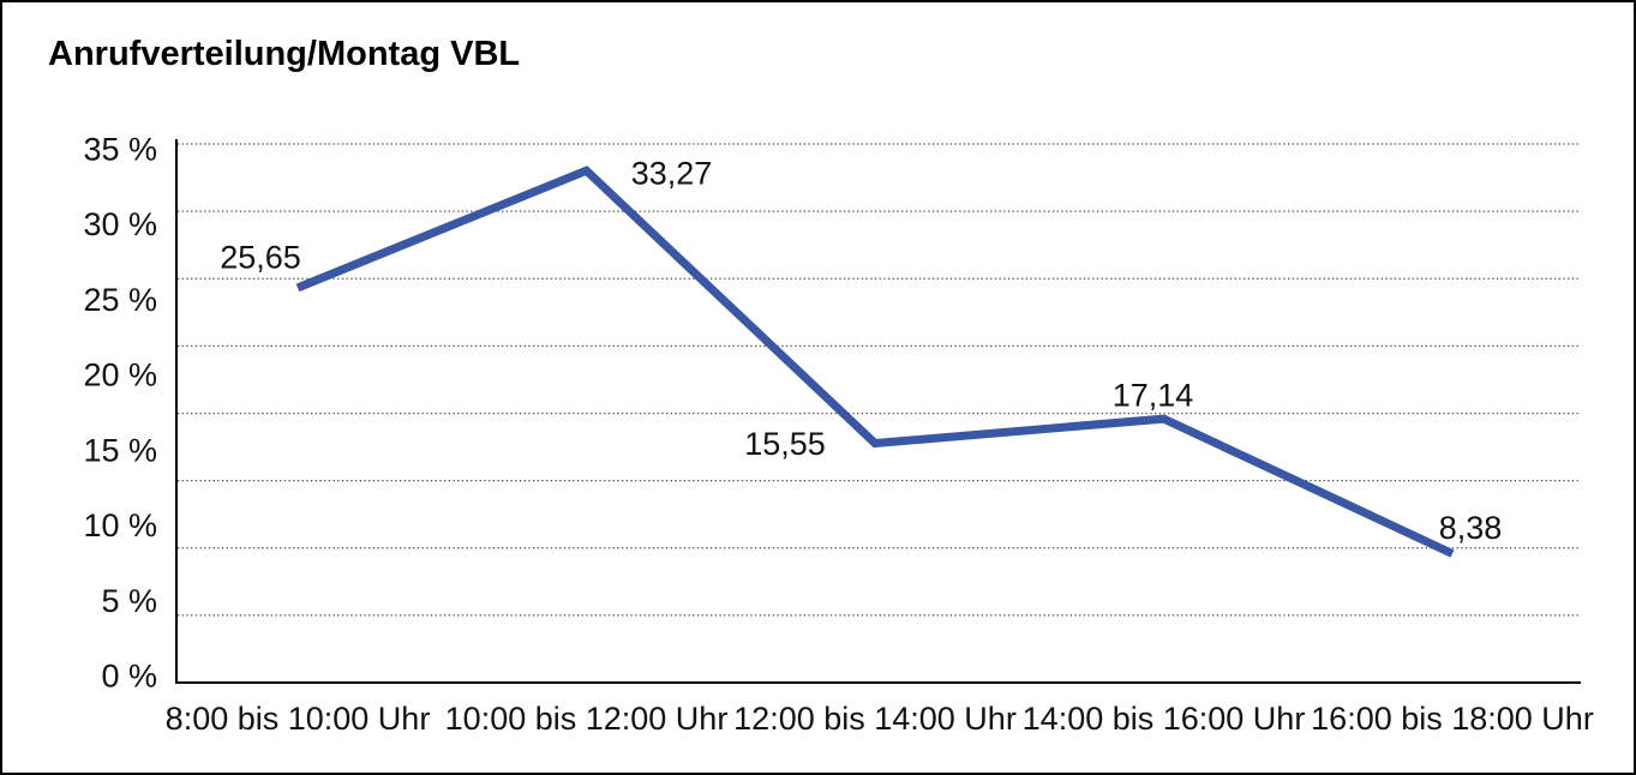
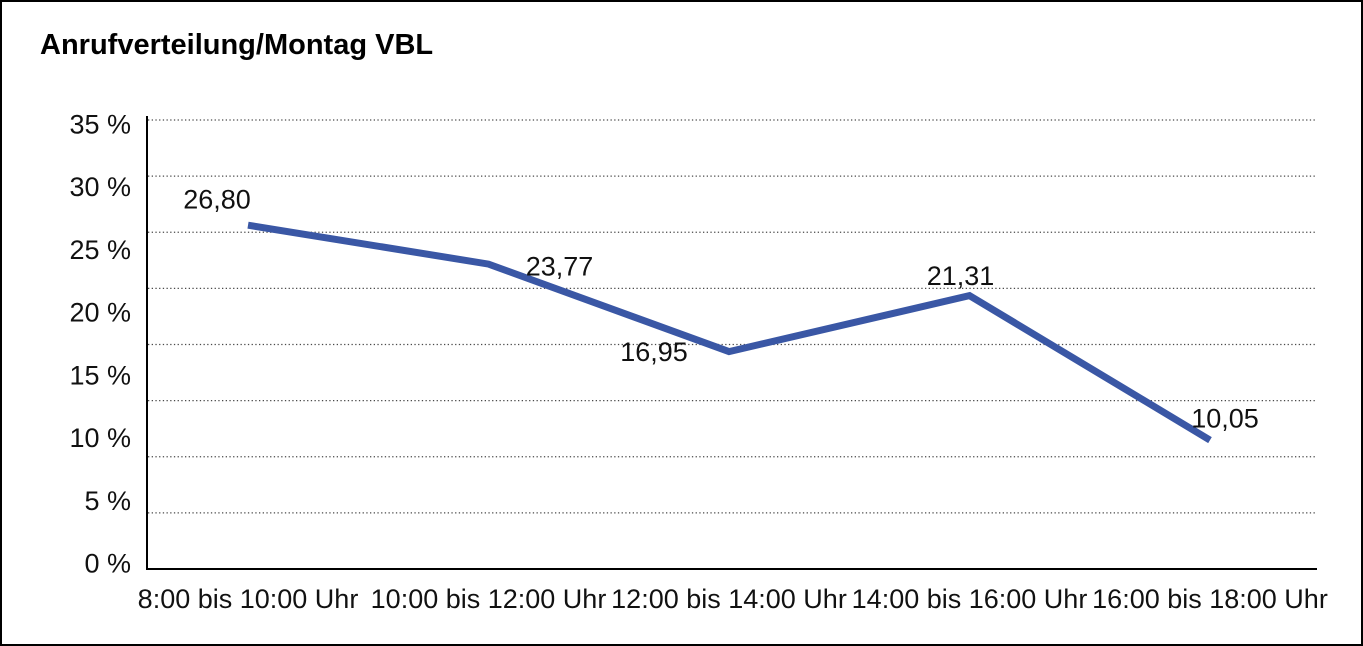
8:00 bis 10:00 Uhr: 25,65 -> 26,80
10:00 bis 12:00 Uhr: 33,27 -> 23,77
12:00 bis 14:00 Uhr: 15,55 -> 16,95
14:00 bis 16:00 Uhr: 17,14 -> 21,31
16:00 bis 18:00 Uhr: 8,38 -> 10,05
